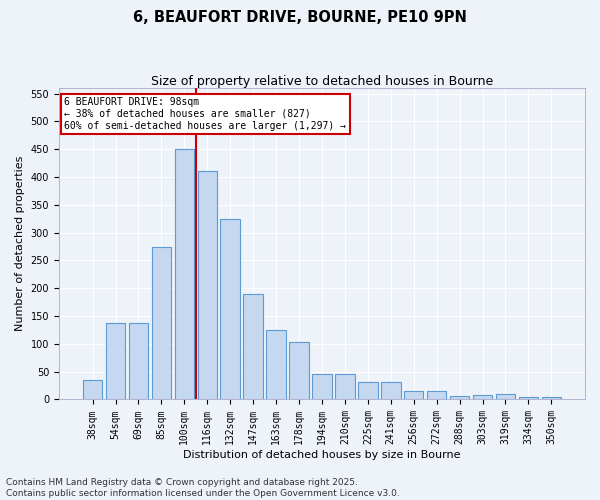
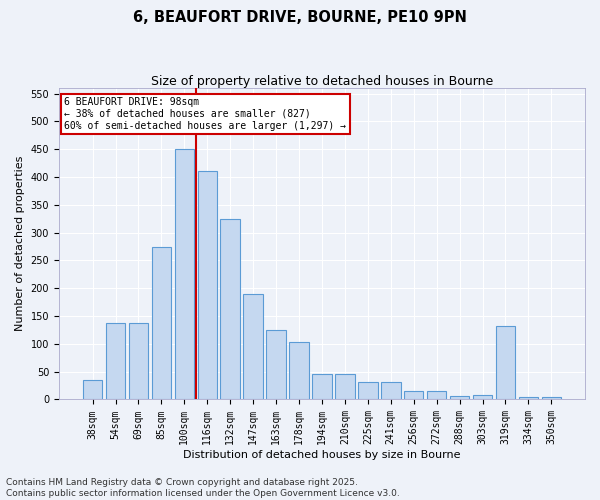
319sqm: 9 -> 132
